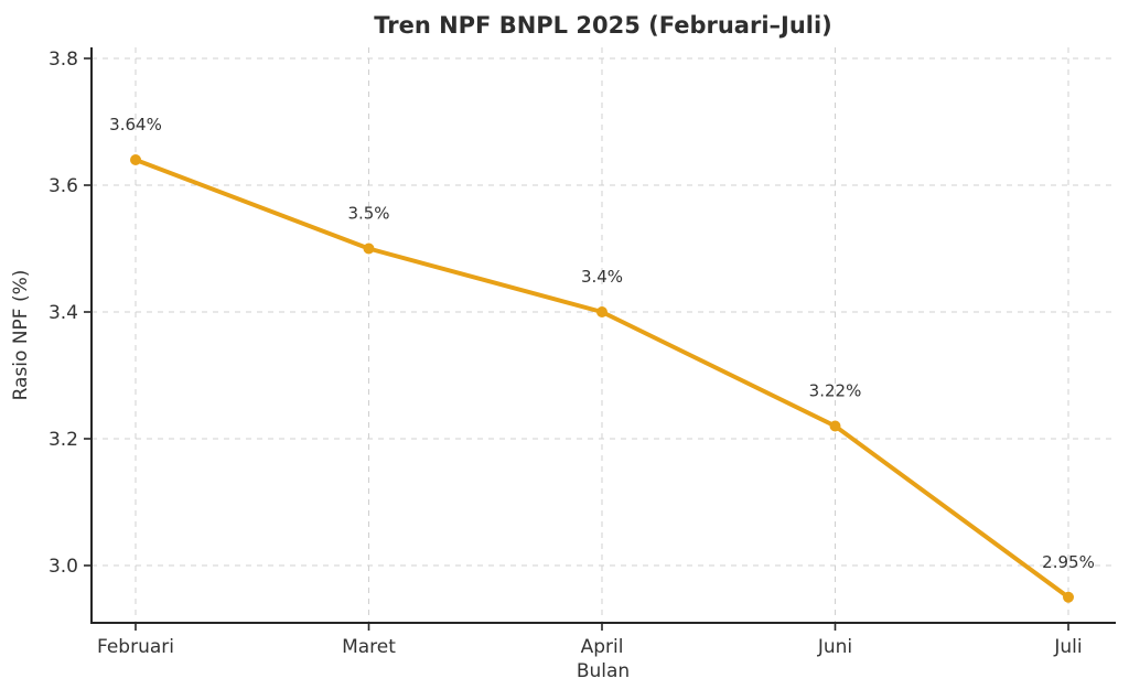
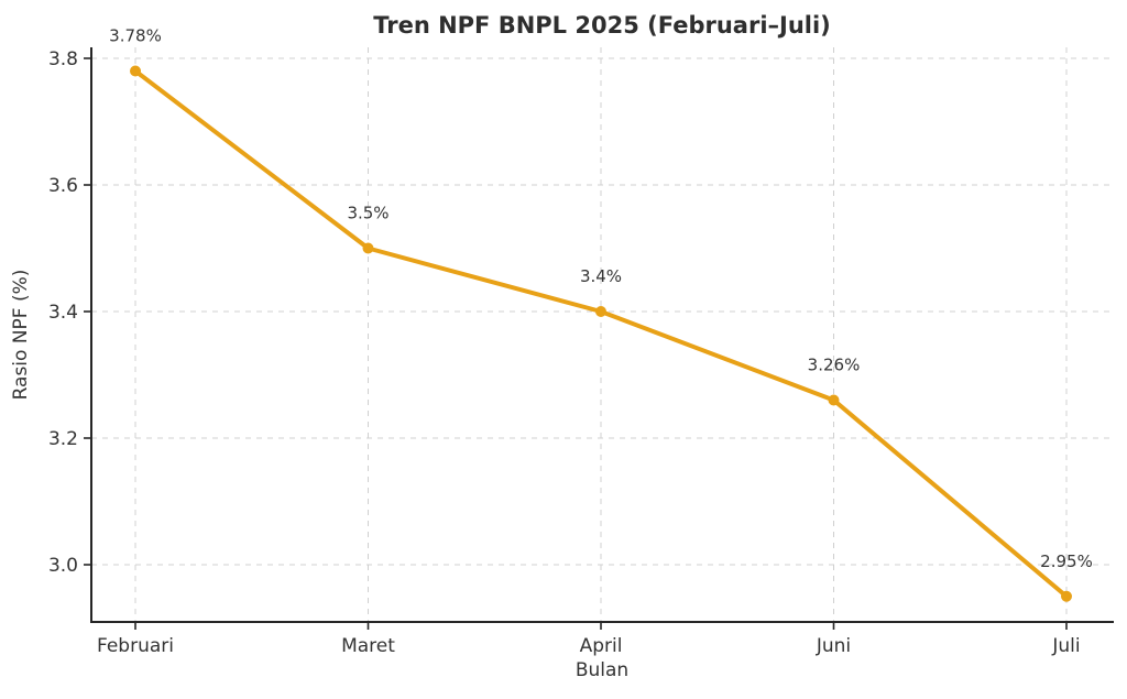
Februari: 3.64% -> 3.78%
Juni: 3.22% -> 3.26%
